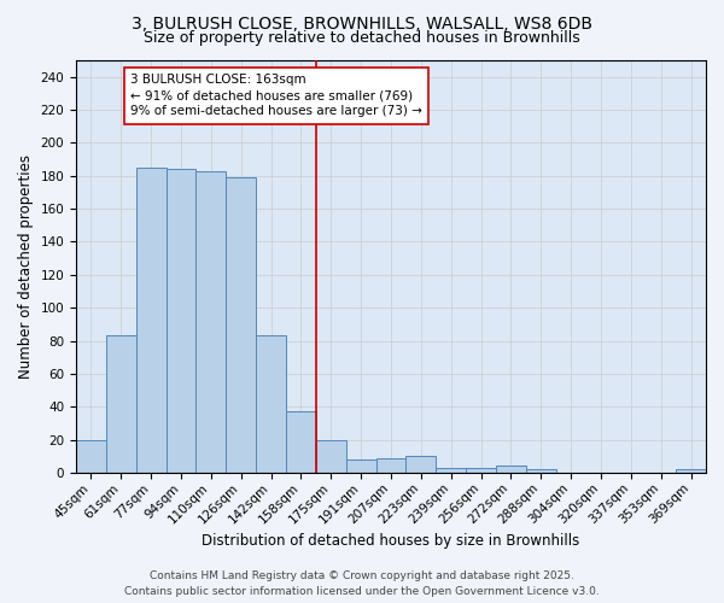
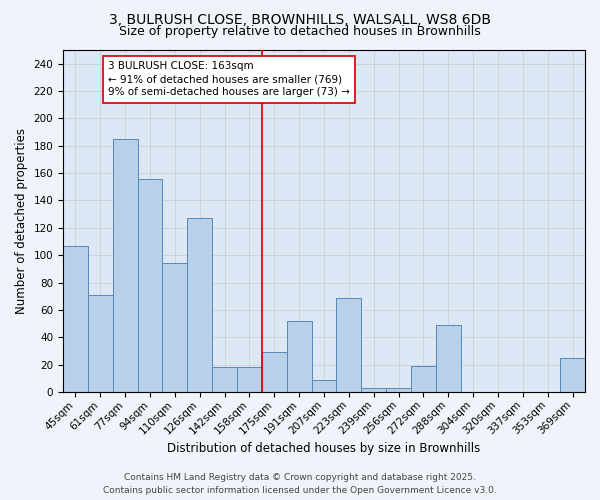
45sqm: 20 -> 107
61sqm: 83 -> 71
94sqm: 184 -> 156
110sqm: 183 -> 94
126sqm: 179 -> 127
142sqm: 83 -> 18
158sqm: 37 -> 18
175sqm: 20 -> 29
191sqm: 8 -> 52
223sqm: 10 -> 69
272sqm: 4 -> 19
288sqm: 2 -> 49
369sqm: 2 -> 25
